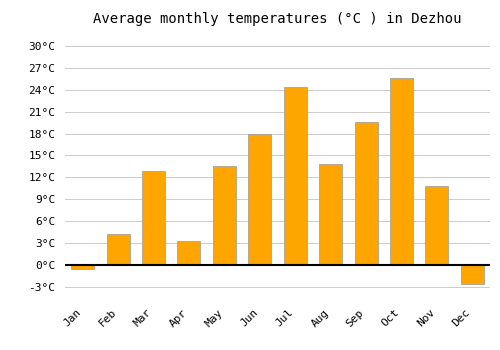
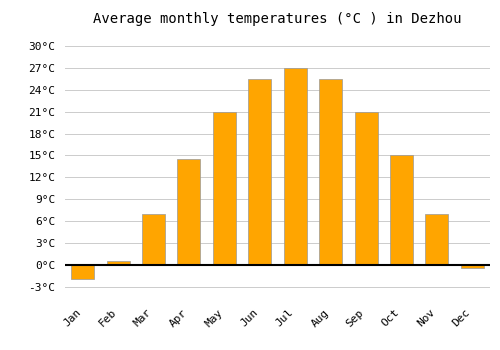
Jan: -0.6°C -> -2.0°C
Feb: 4.2°C -> 0.5°C
Mar: 12.8°C -> 7.0°C
Apr: 3.2°C -> 14.5°C
May: 13.6°C -> 21.0°C
Jun: 18.0°C -> 25.5°C
Jul: 24.4°C -> 27.0°C
Aug: 13.8°C -> 25.5°C
Sep: 19.6°C -> 21.0°C
Oct: 25.6°C -> 15.0°C
Nov: 10.8°C -> 7.0°C
Dec: -2.6°C -> -0.5°C
